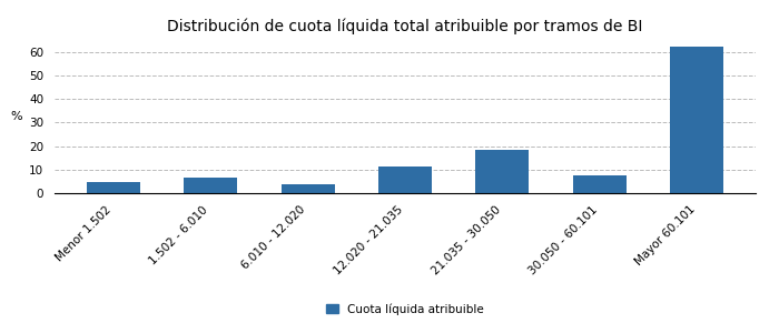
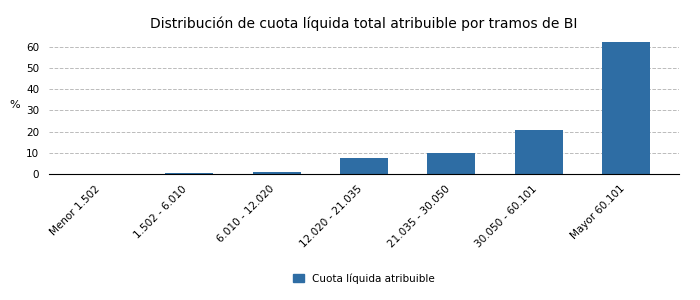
Menor 1.502: 4.5 -> 0.2
1.502 - 6.010: 6.5 -> 0.4
6.010 - 12.020: 4.0 -> 1.0
12.020 - 21.035: 11.5 -> 7.5
21.035 - 30.050: 18.5 -> 9.9
30.050 - 60.101: 7.5 -> 20.5
